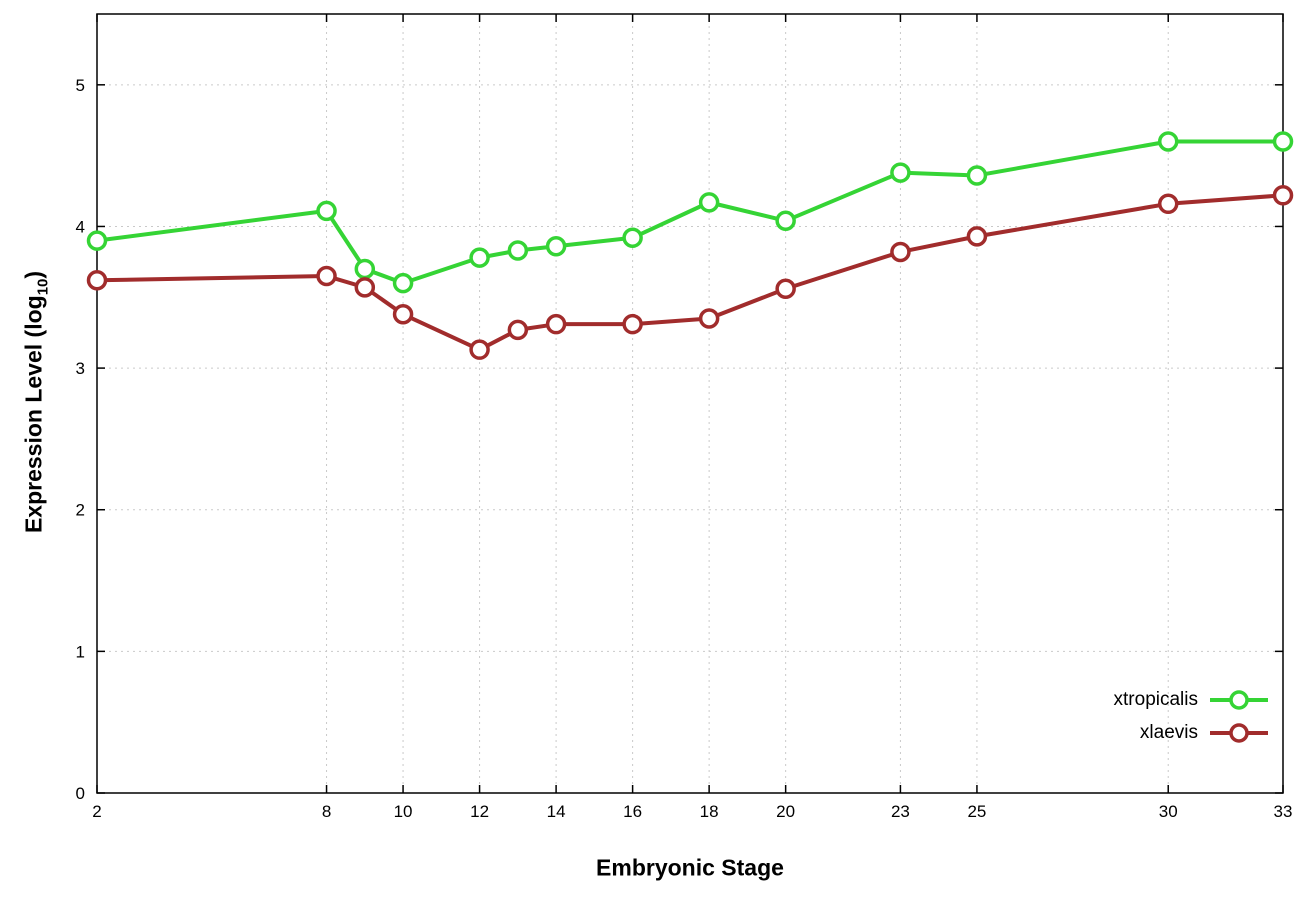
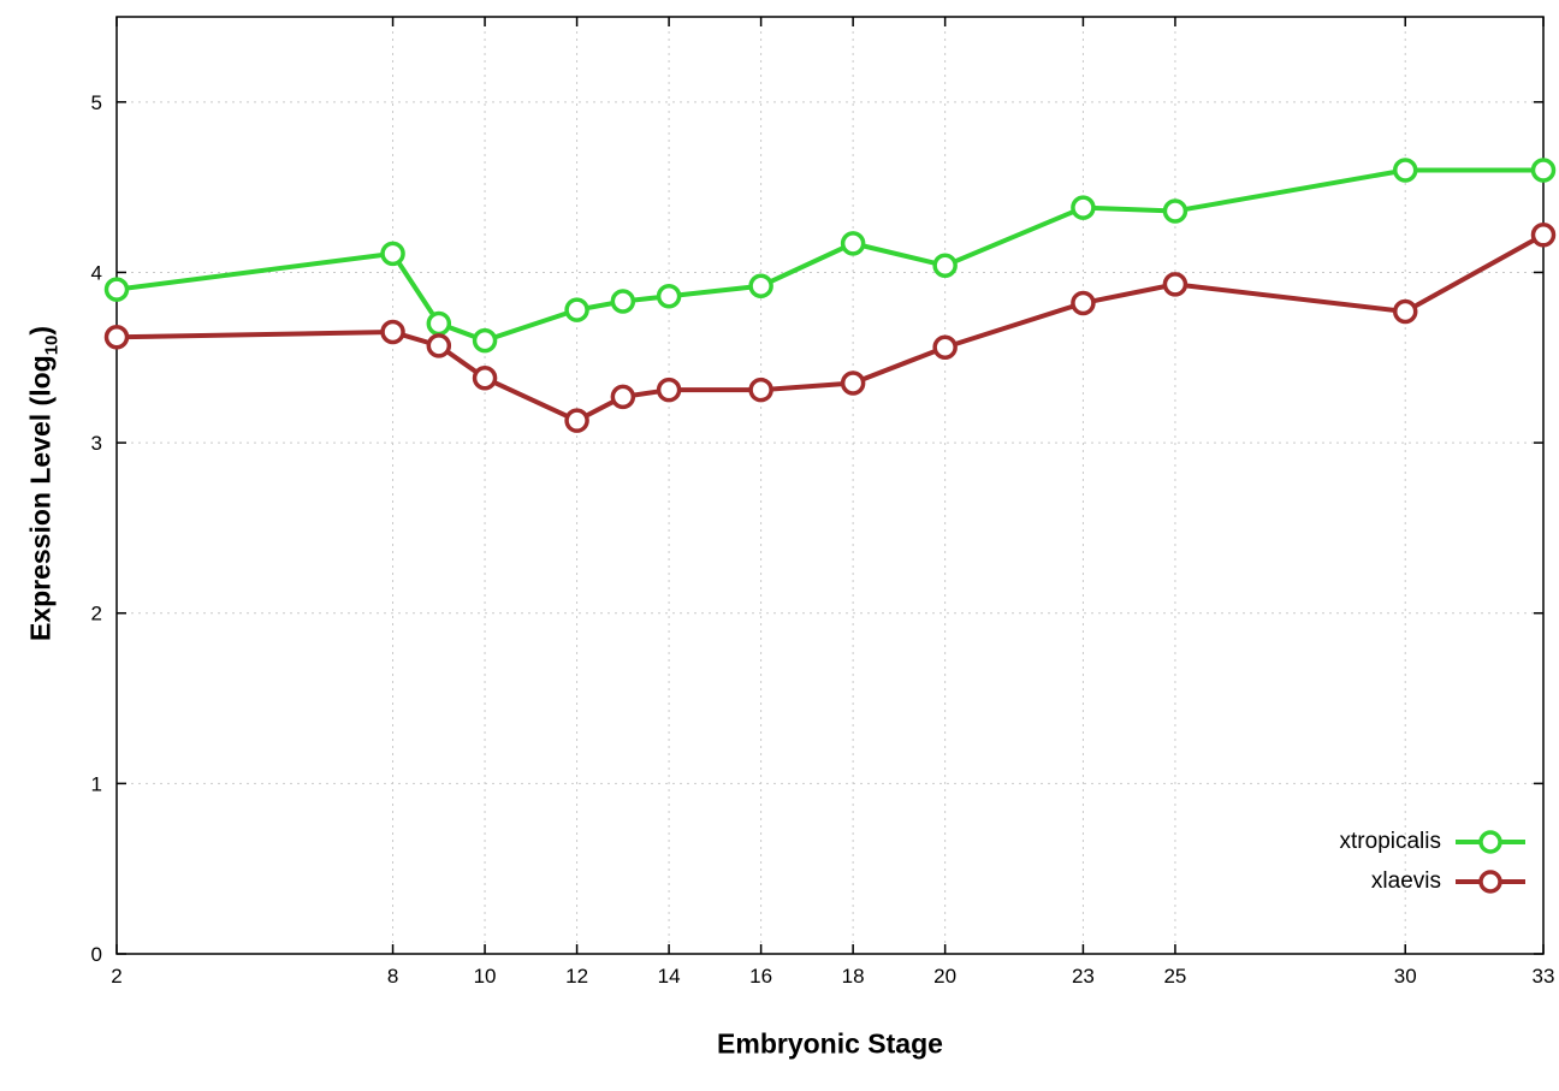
xlaevis/30: 4.16 -> 3.77
